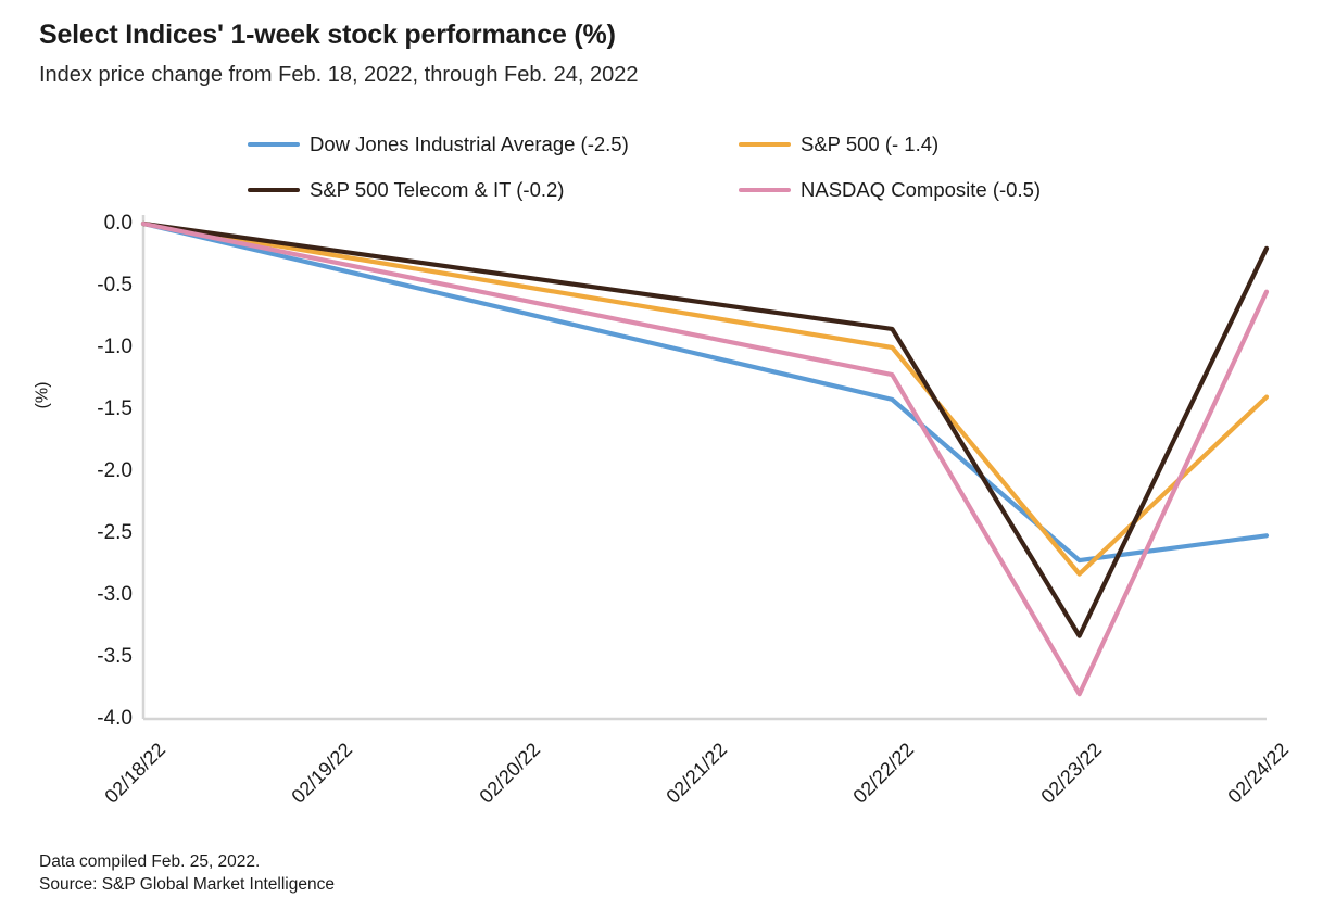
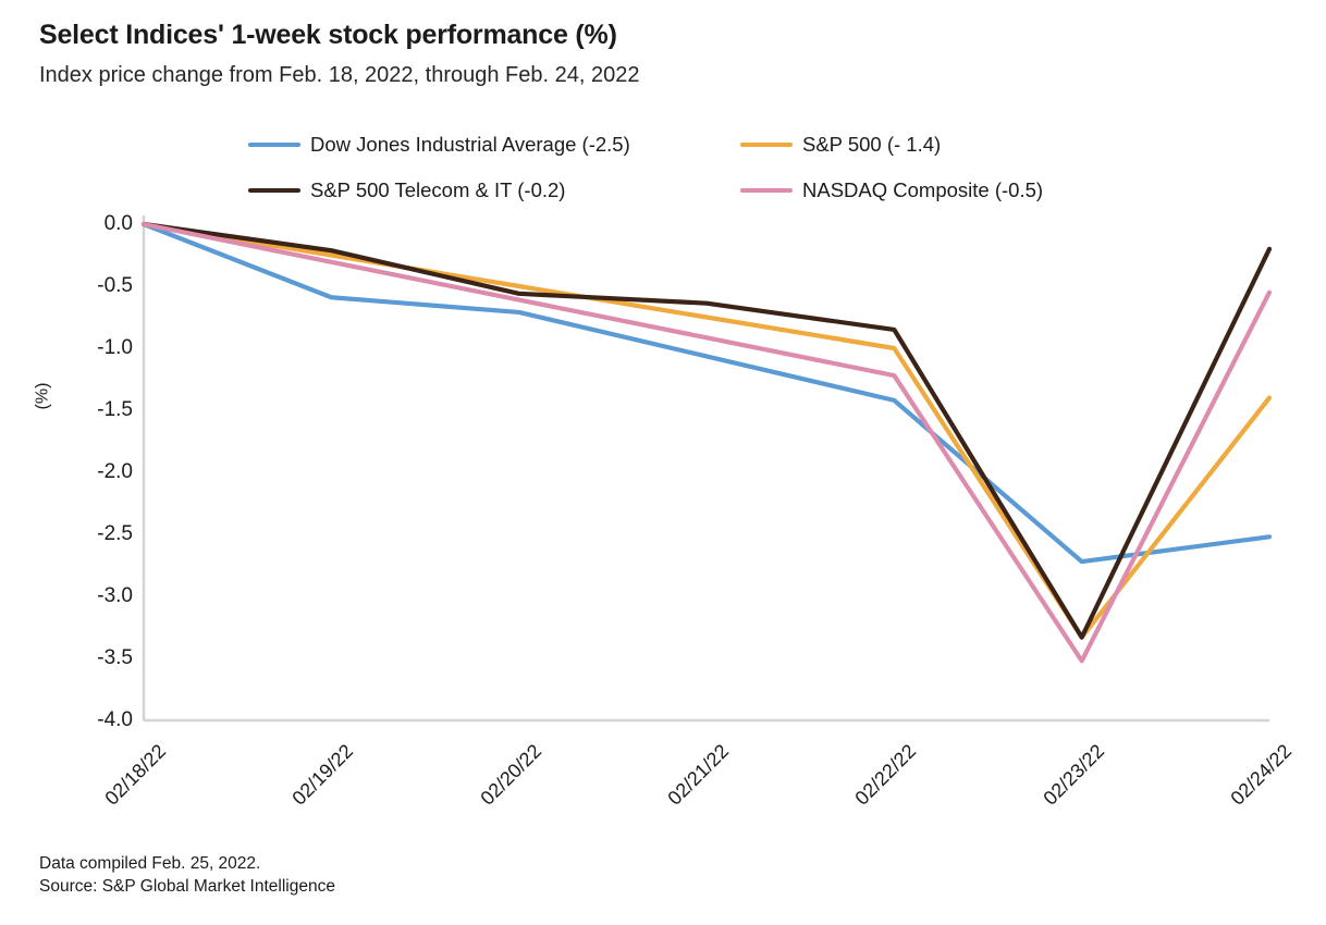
Dow Jones Industrial Average (-2.5)/02/19/22: -0.35 -> -0.59
S&P 500 Telecom & IT (-0.2)/02/20/22: -0.42 -> -0.56
S&P 500 (- 1.4)/02/23/22: -2.83 -> -3.33
NASDAQ Composite (-0.5)/02/23/22: -3.80 -> -3.52
